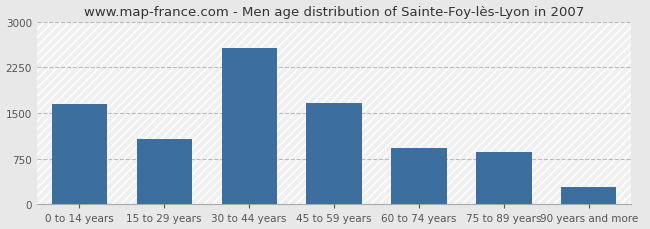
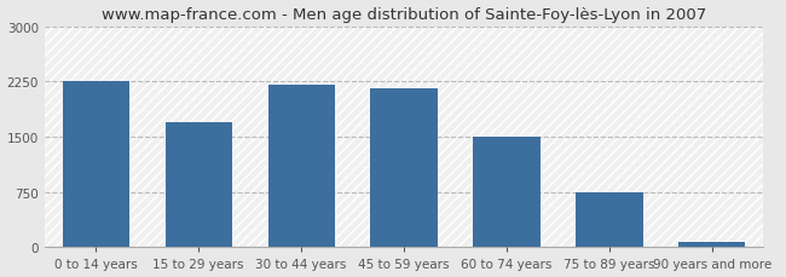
0 to 14 years: 1640 -> 2250
15 to 29 years: 1080 -> 1700
30 to 44 years: 2560 -> 2200
45 to 59 years: 1660 -> 2150
60 to 74 years: 920 -> 1500
75 to 89 years: 860 -> 750
90 years and more: 280 -> 80
